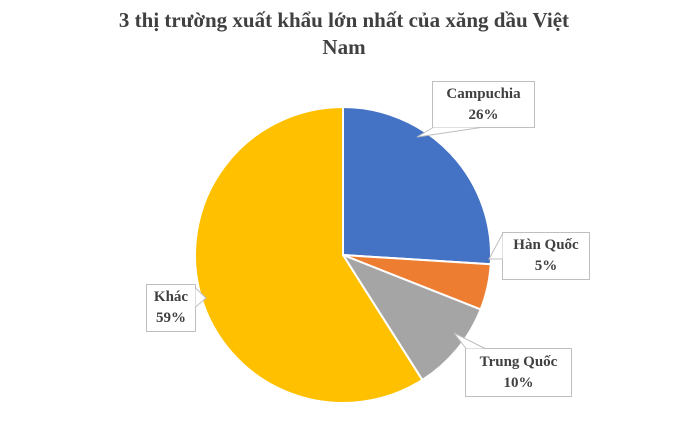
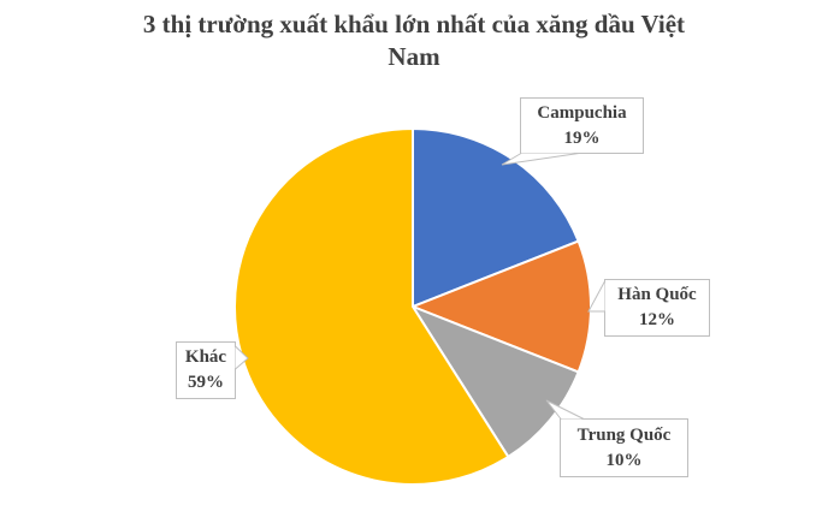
Campuchia: 26% -> 19%
Hàn Quốc: 5% -> 12%
